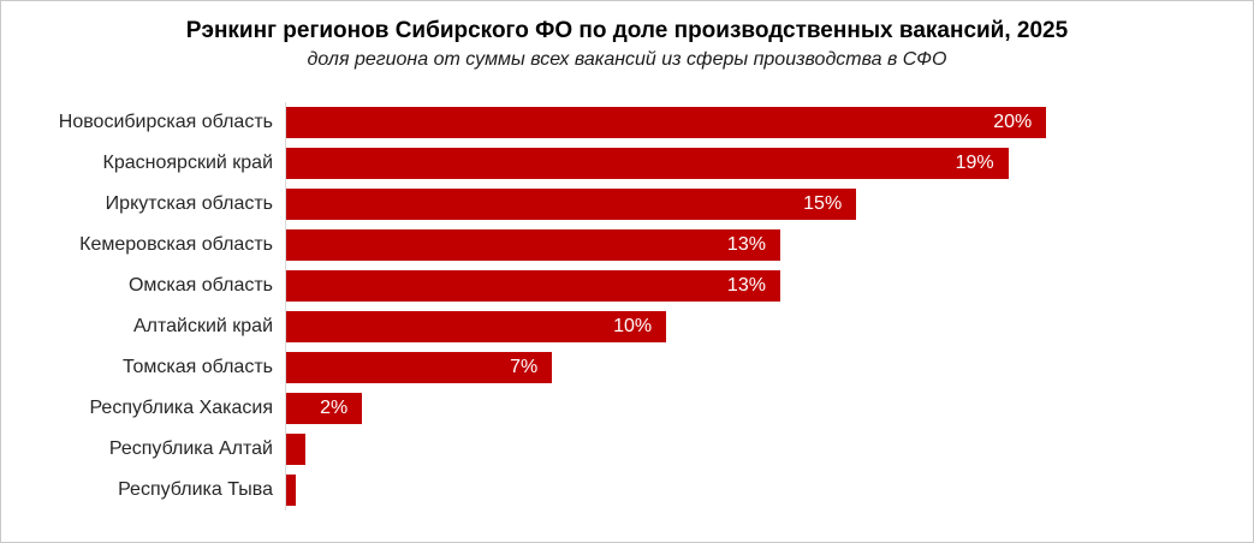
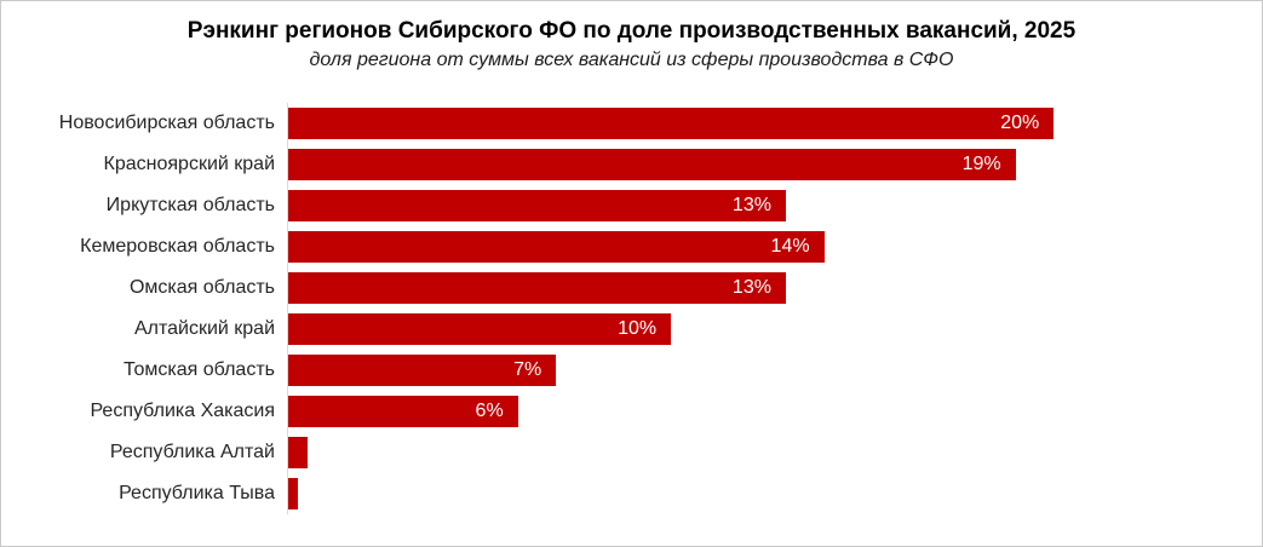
Иркутская область: 15% -> 13%
Кемеровская область: 13% -> 14%
Республика Хакасия: 2% -> 6%
